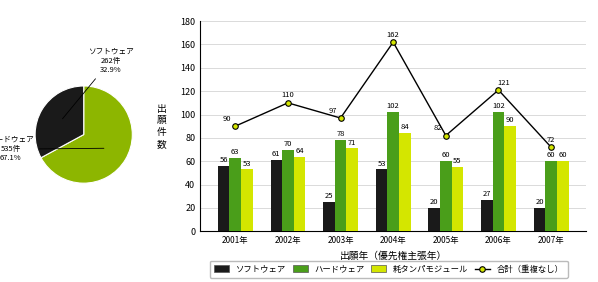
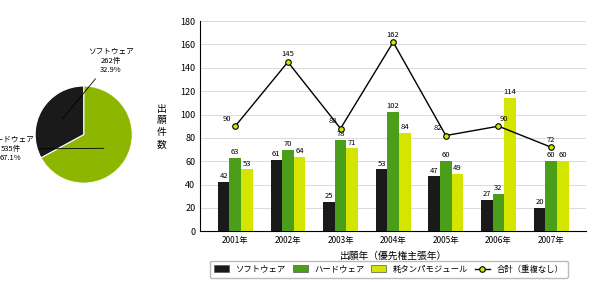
ソフトウェア/2001年: 56 -> 42
合計（重複なし）/2002年: 110 -> 145
合計（重複なし）/2003年: 97 -> 88
ソフトウェア/2005年: 20 -> 47
耗タンパモジュール/2005年: 55 -> 49
ハードウェア/2006年: 102 -> 32
合計（重複なし）/2006年: 121 -> 90
耗タンパモジュール/2006年: 90 -> 114
